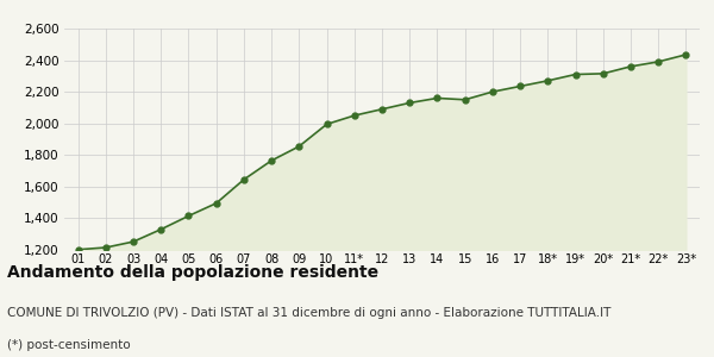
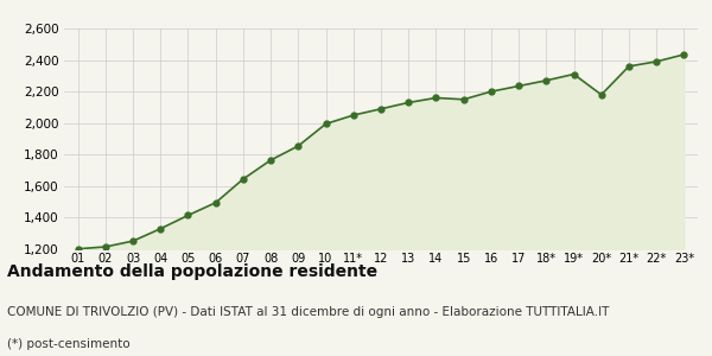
20*: 2,320 -> 2,180
